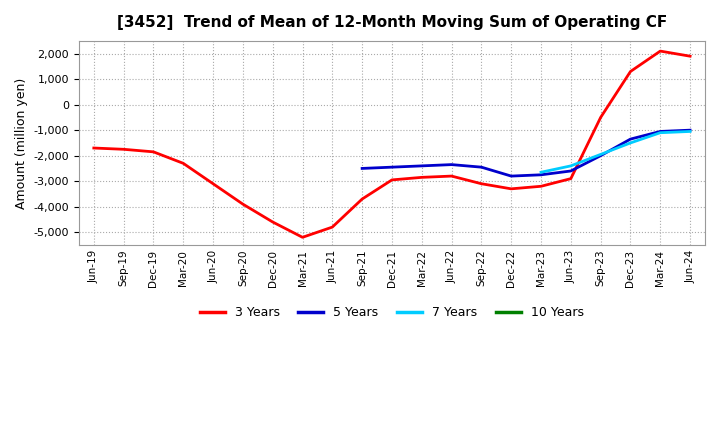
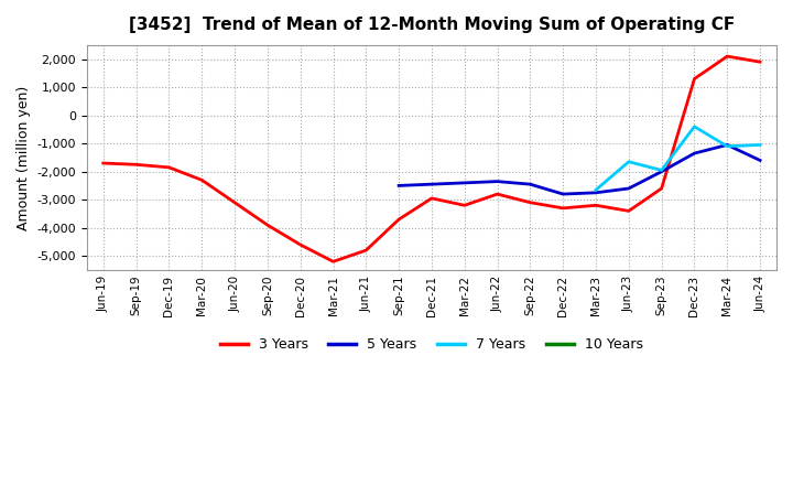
3 Years/Mar-22: -2,850 -> -3,200
3 Years/Jun-23: -2,900 -> -3,400
7 Years/Jun-23: -2,400 -> -1,650
3 Years/Sep-23: -500 -> -2,600
7 Years/Dec-23: -1,500 -> -400
5 Years/Jun-24: -1,000 -> -1,600
